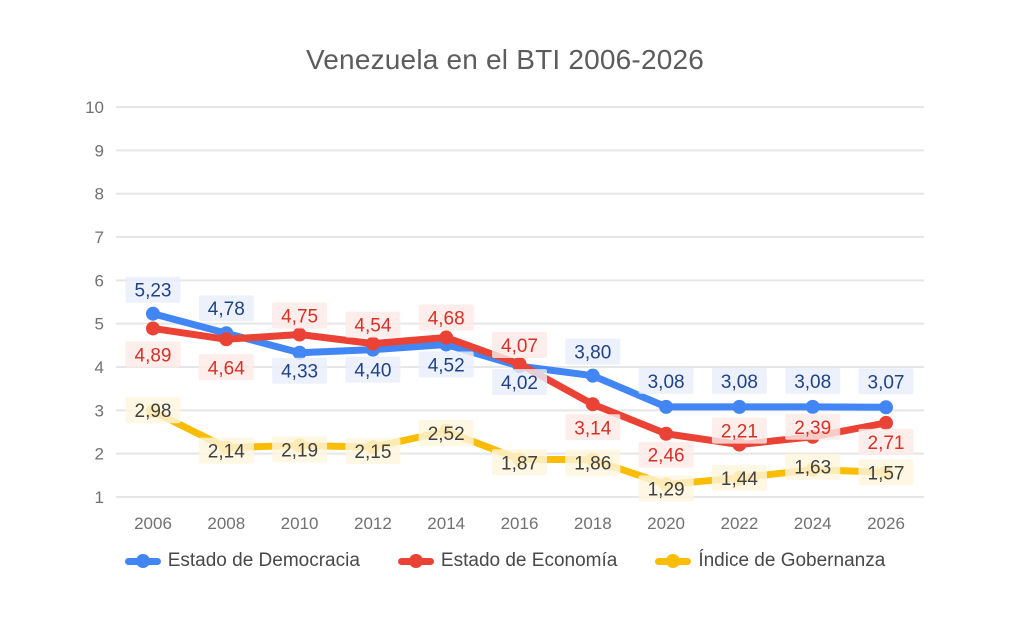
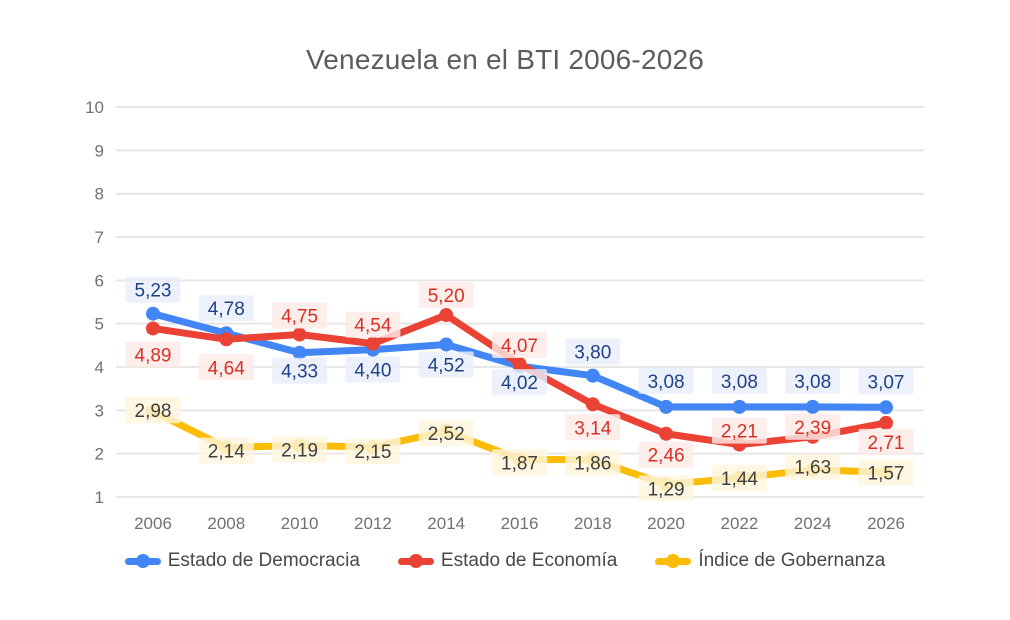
Estado de Economía/2014: 4,68 -> 5,20
